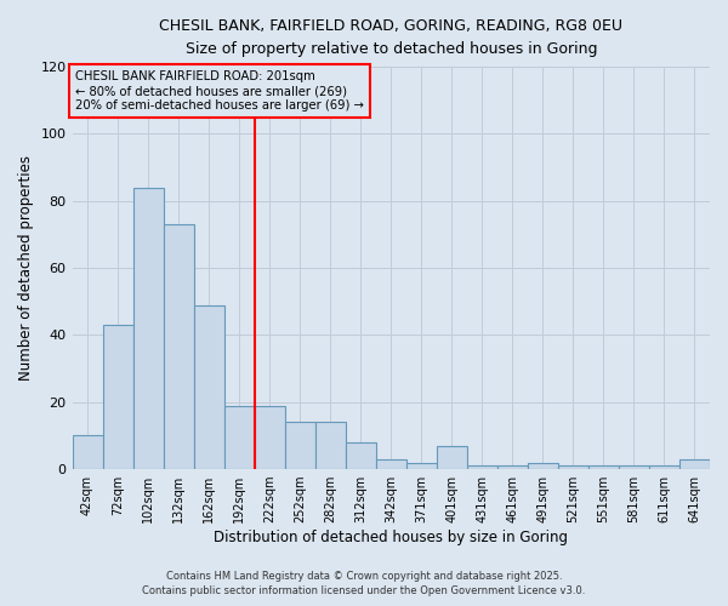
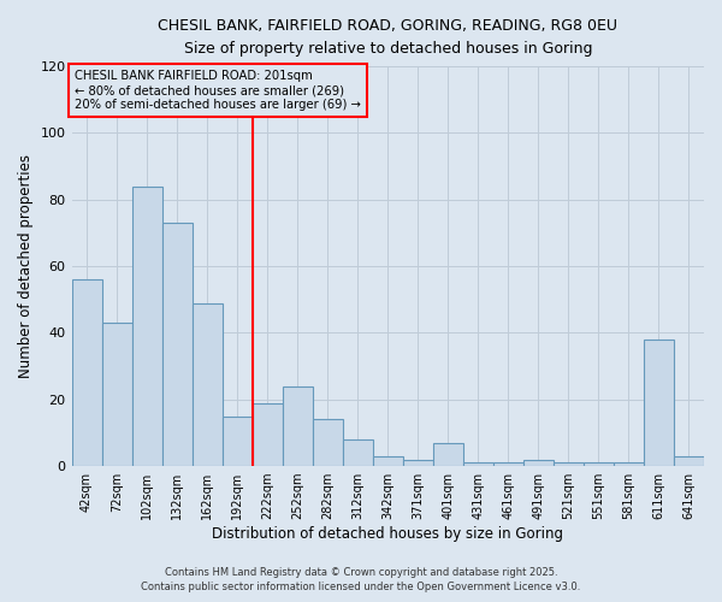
42sqm: 10 -> 56
192sqm: 19 -> 15
252sqm: 14 -> 24
611sqm: 1 -> 38
